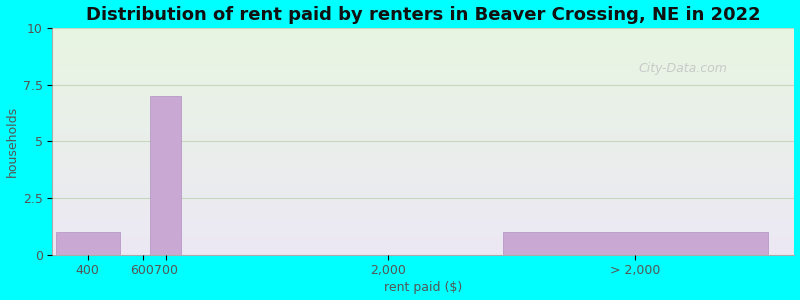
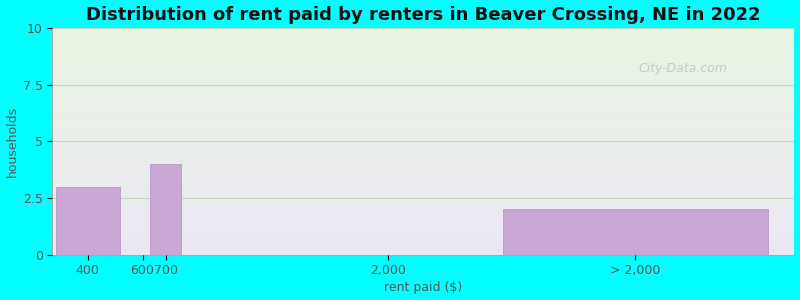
400: 1 -> 3
700: 7 -> 4
> 2,000: 1 -> 2
